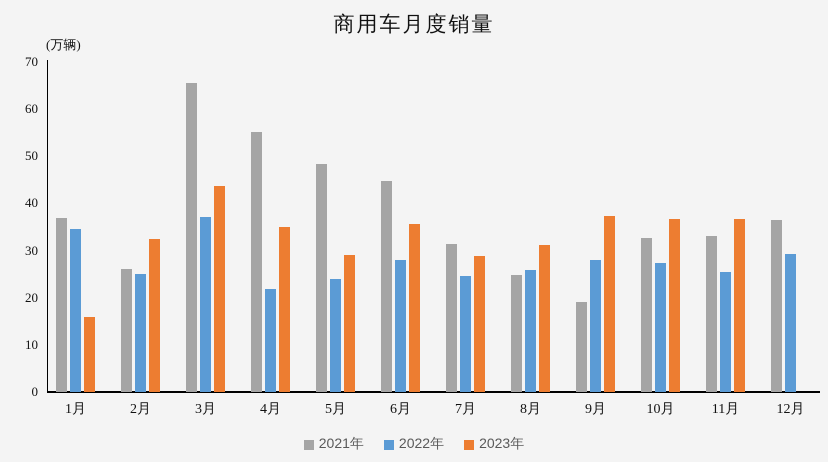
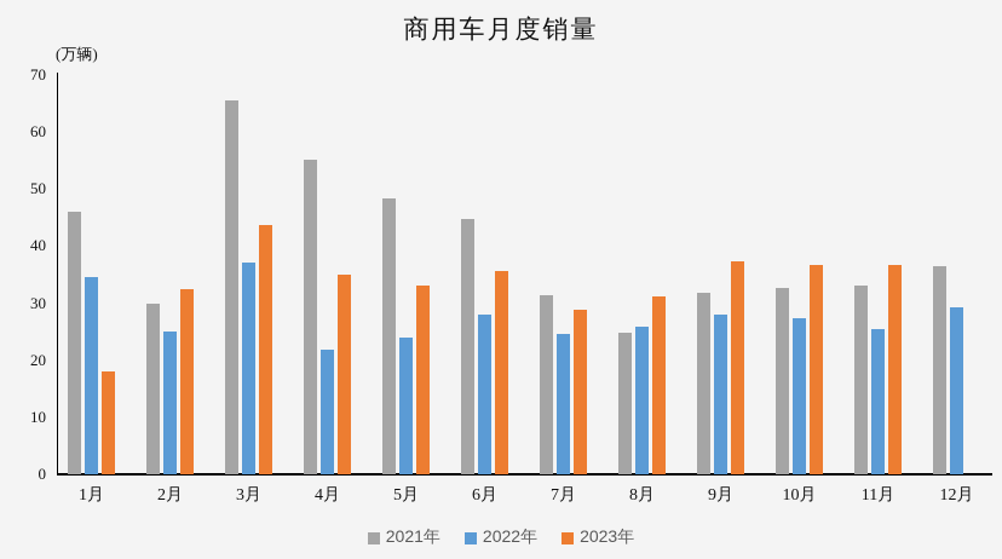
2021年/1月: 37 -> 46
2023年/1月: 16 -> 18
2021年/2月: 26 -> 30
2023年/5月: 29 -> 33
2021年/9月: 19 -> 32
